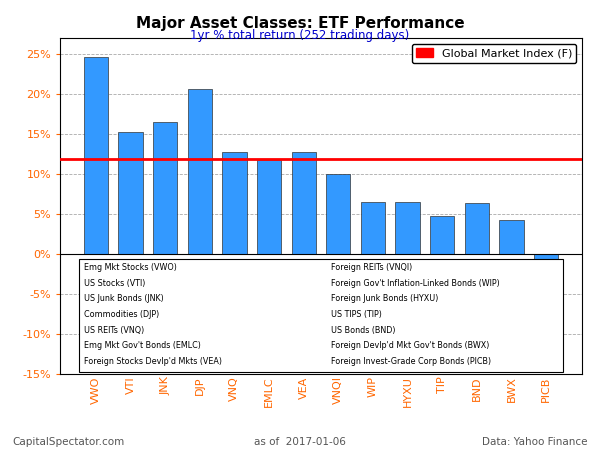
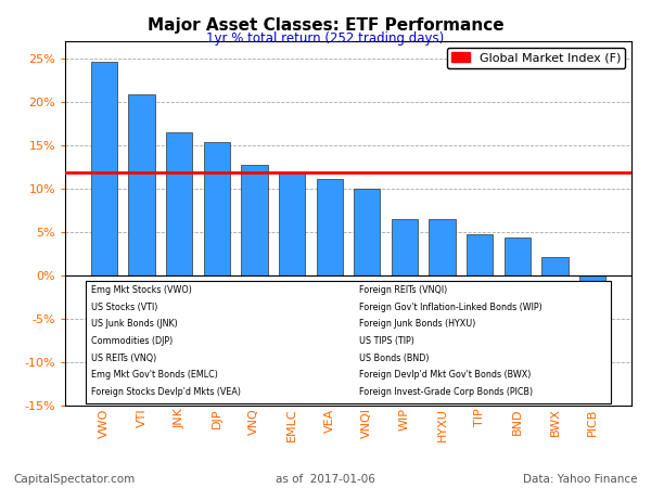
VTI: 15.2% -> 20.9%
DJP: 20.6% -> 15.4%
VEA: 12.8% -> 11.1%
BND: 6.4% -> 4.4%
BWX: 4.2% -> 2.1%
